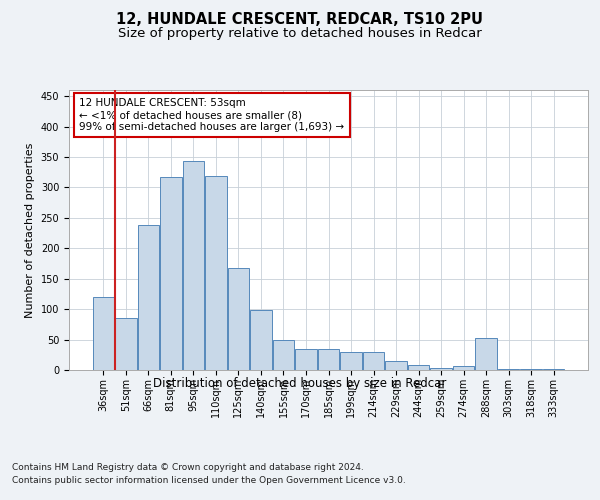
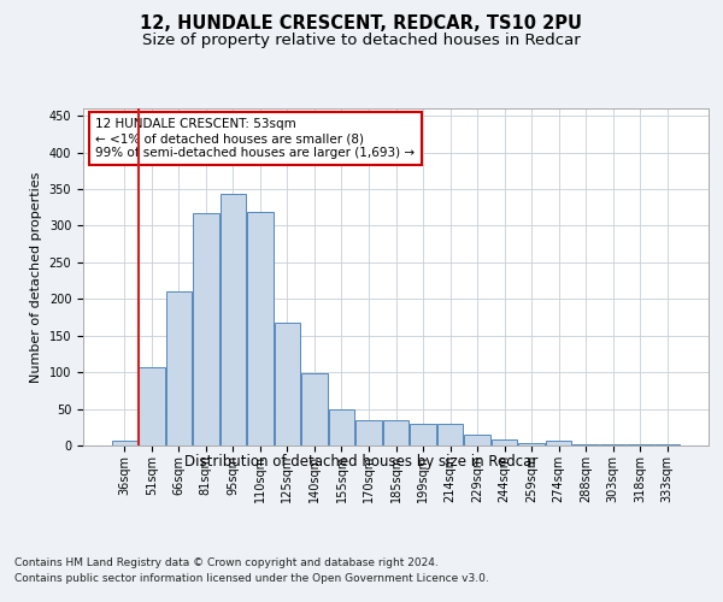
36sqm: 120 -> 7
51sqm: 86 -> 106
66sqm: 238 -> 211
288sqm: 52 -> 2
